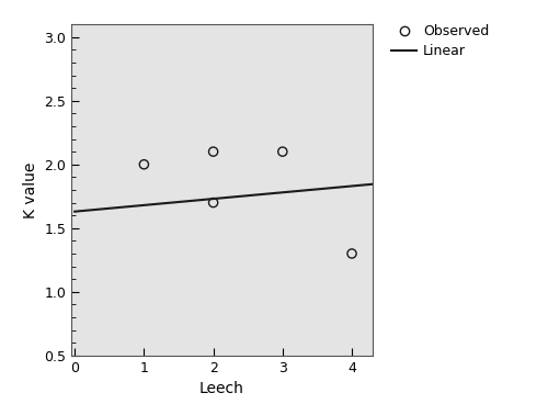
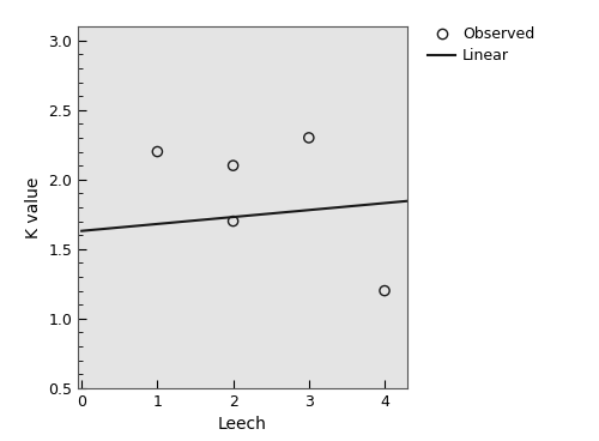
1: 2.0 -> 2.2
3: 2.1 -> 2.3
4: 1.3 -> 1.2
